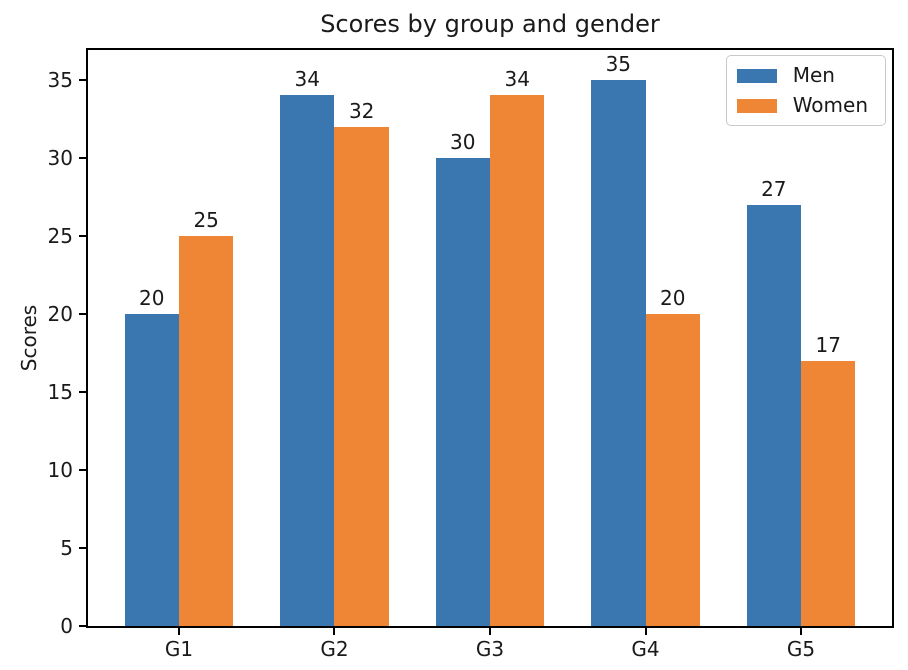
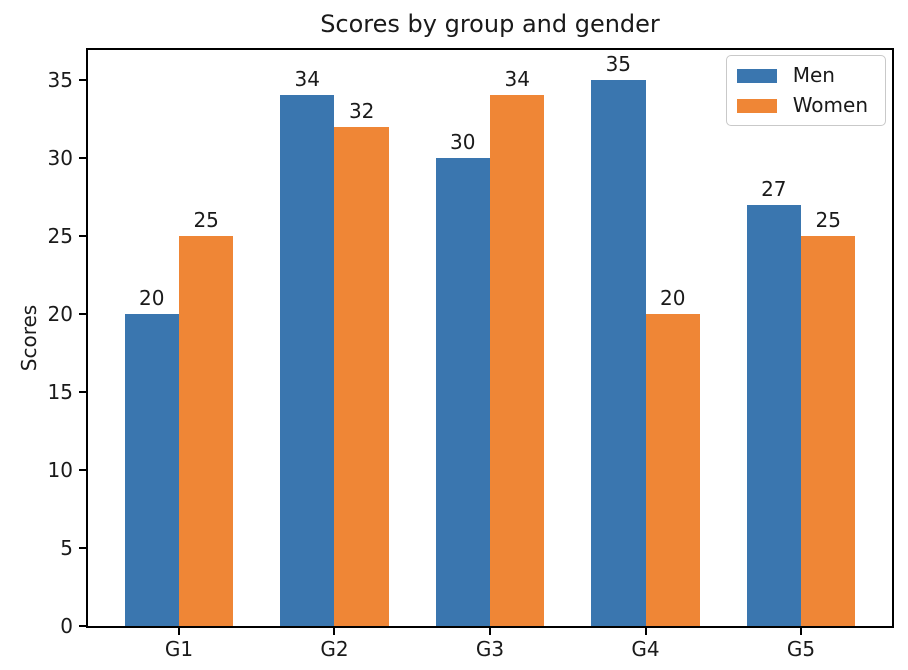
Women/G5: 17 -> 25
